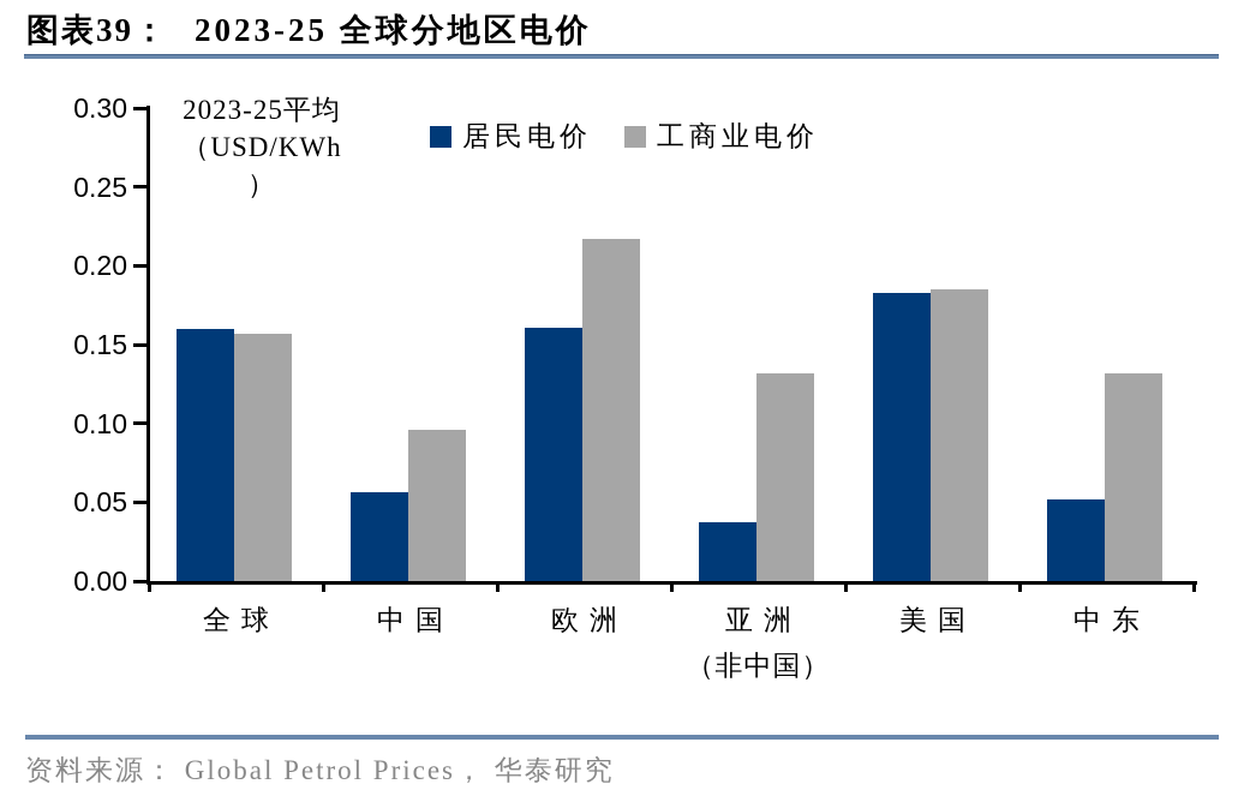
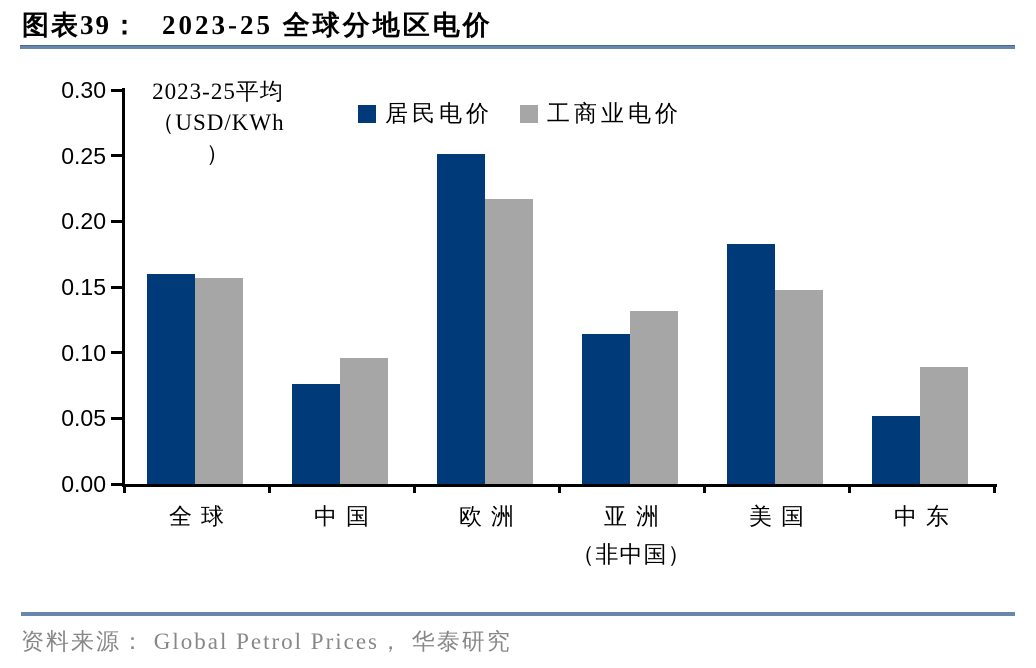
居民电价/中国: 0.056 -> 0.076
居民电价/欧洲: 0.161 -> 0.251
居民电价/亚洲（非中国）: 0.037 -> 0.114
工商业电价/美国: 0.185 -> 0.148
工商业电价/中东: 0.132 -> 0.089
